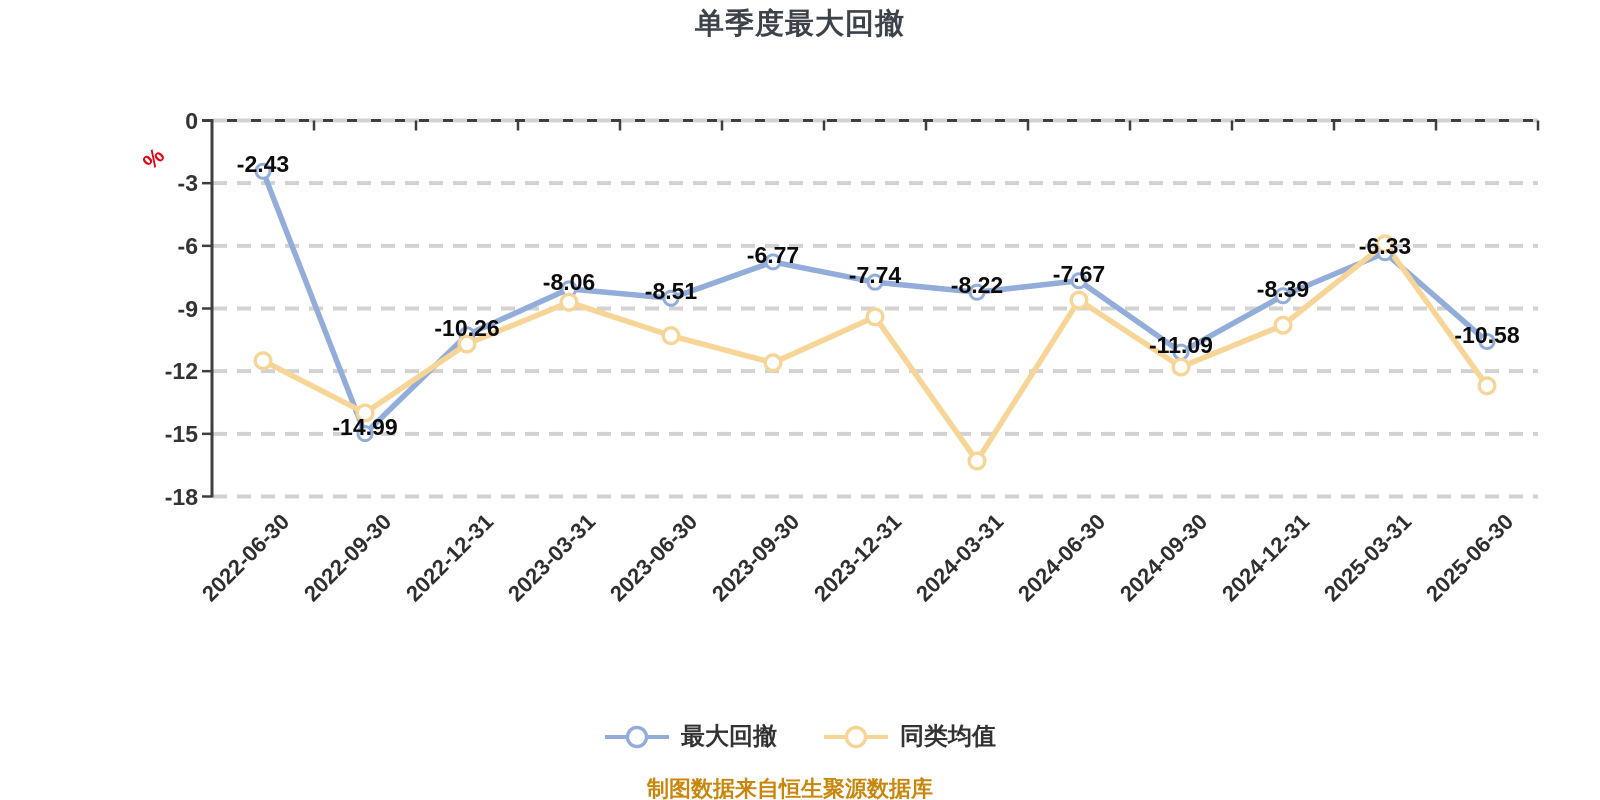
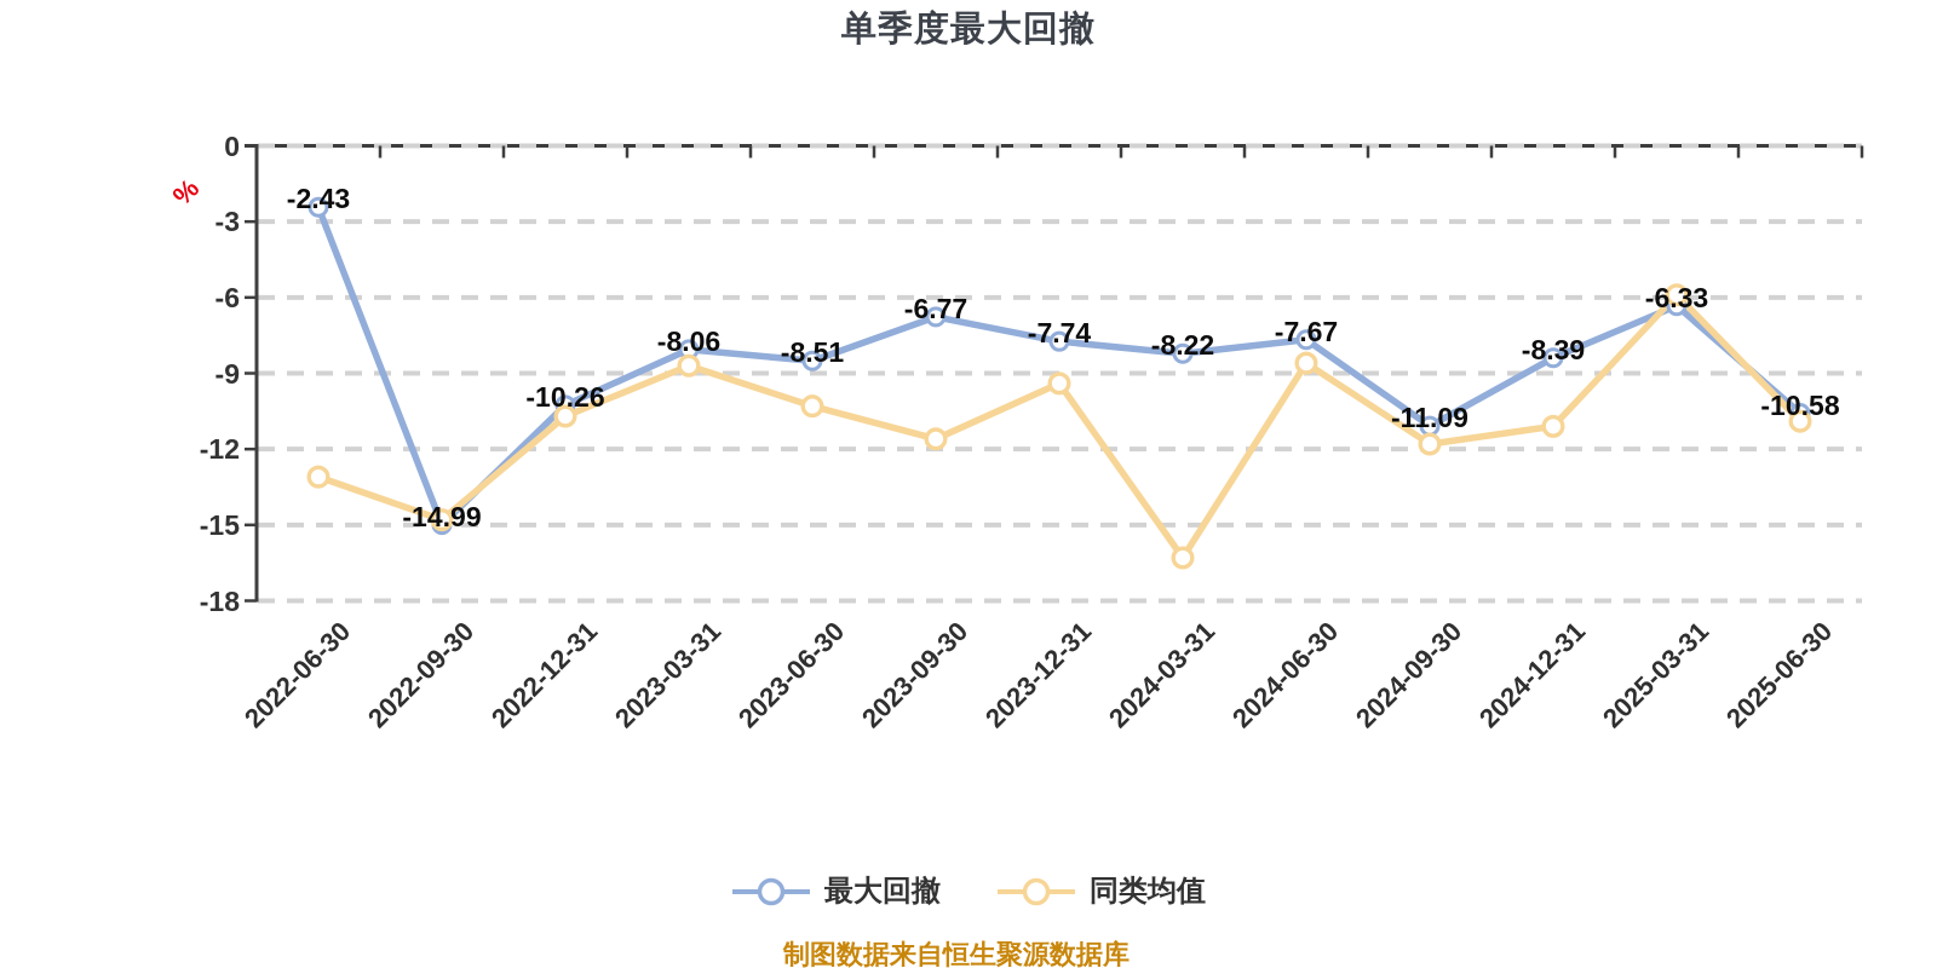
同类均值/2022-06-30: -11.5 -> -13.1
同类均值/2022-09-30: -14.0 -> -14.8
同类均值/2024-12-31: -9.8 -> -11.1
同类均值/2025-06-30: -12.7 -> -10.9
